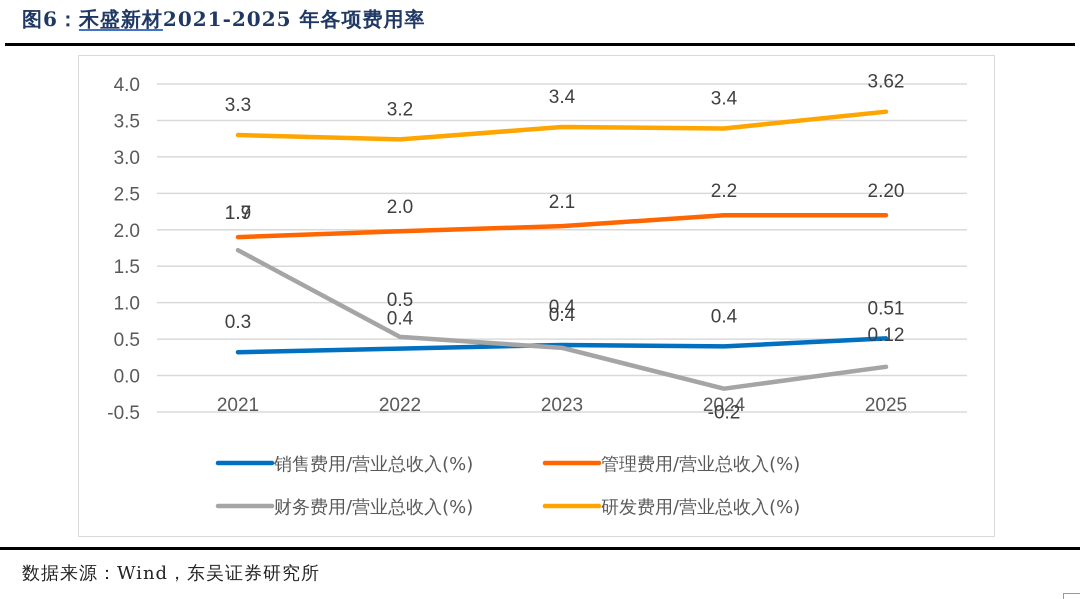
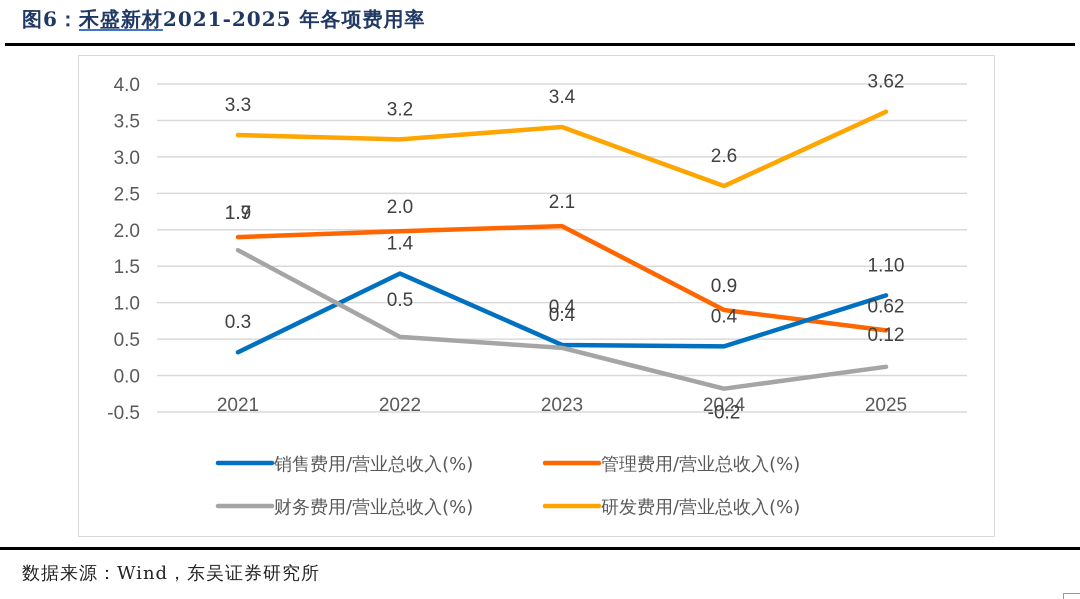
销售费用/营业总收入(%)/2022: 0.4 -> 1.4
管理费用/营业总收入(%)/2024: 2.2 -> 0.9
研发费用/营业总收入(%)/2024: 3.4 -> 2.6
销售费用/营业总收入(%)/2025: 0.51 -> 1.10
管理费用/营业总收入(%)/2025: 2.20 -> 0.62
